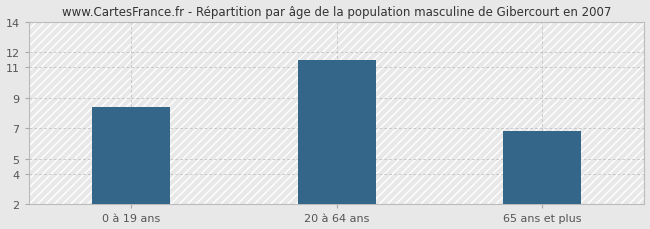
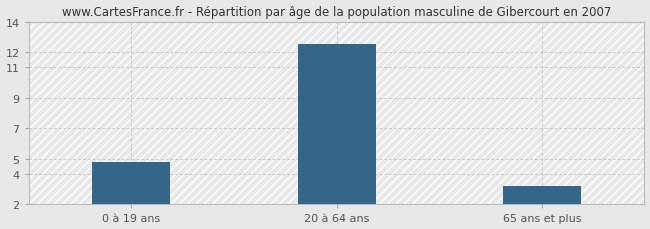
0 à 19 ans: 8.4 -> 4.8
20 à 64 ans: 11.5 -> 12.5
65 ans et plus: 6.8 -> 3.2
